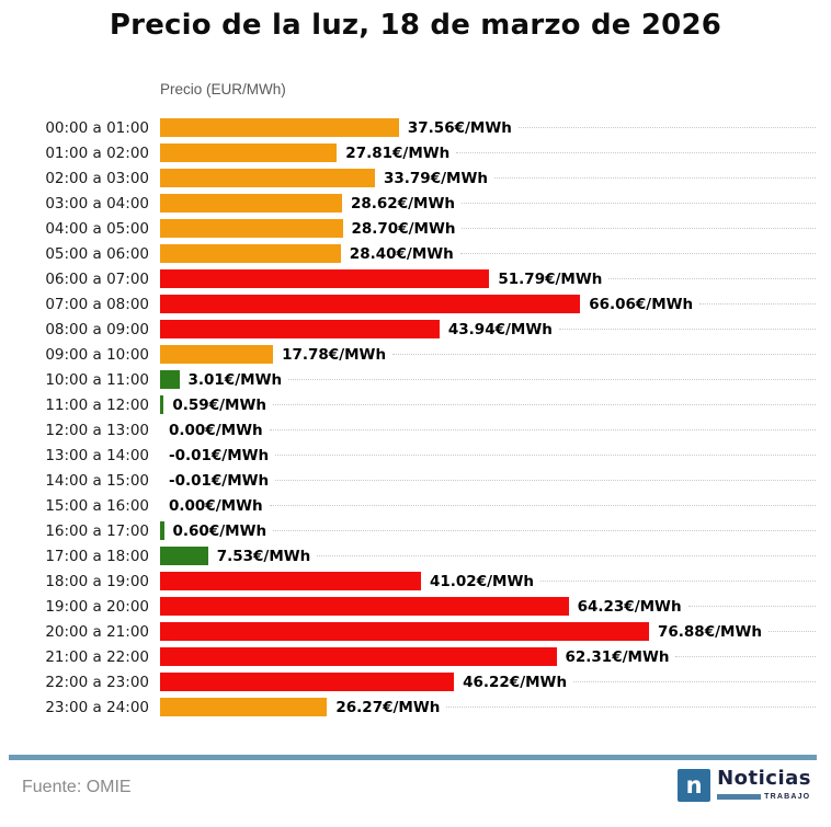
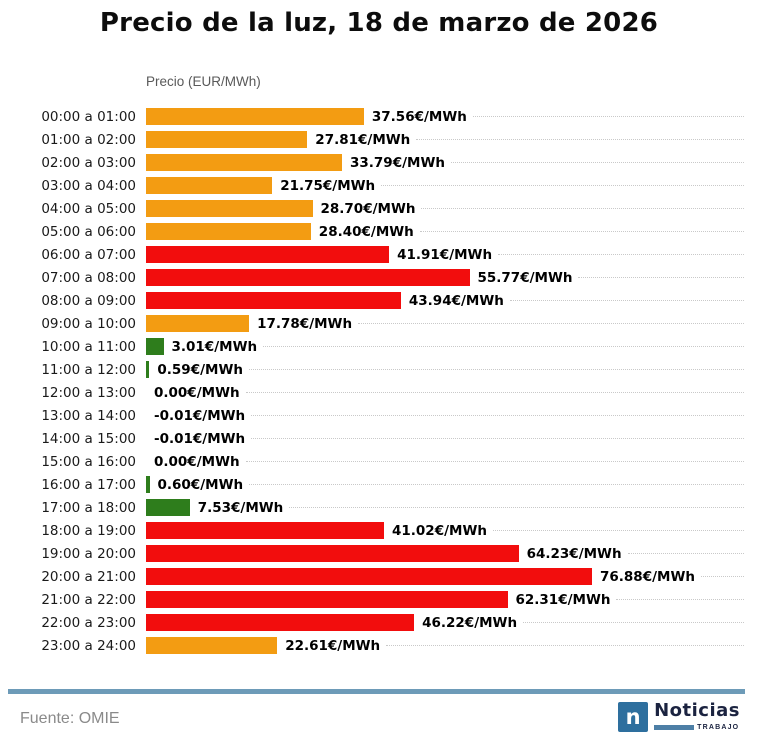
03:00 a 04:00: 28.62 -> 21.75
06:00 a 07:00: 51.79 -> 41.91
07:00 a 08:00: 66.06 -> 55.77
23:00 a 24:00: 26.27 -> 22.61
